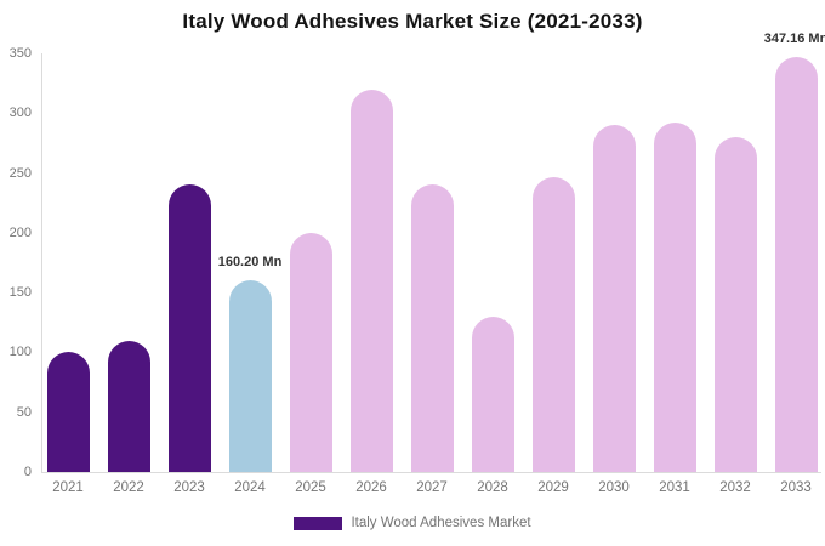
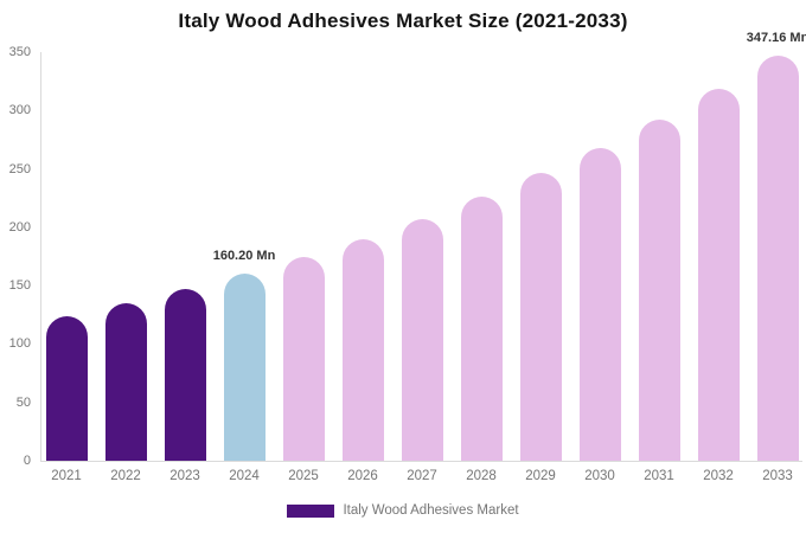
2021: 100 -> 120
2022: 110 -> 130
2023: 240 -> 150
2025: 200 -> 170
2026: 320 -> 190
2027: 240 -> 210
2028: 130 -> 230
2030: 290 -> 270
2032: 280 -> 320
